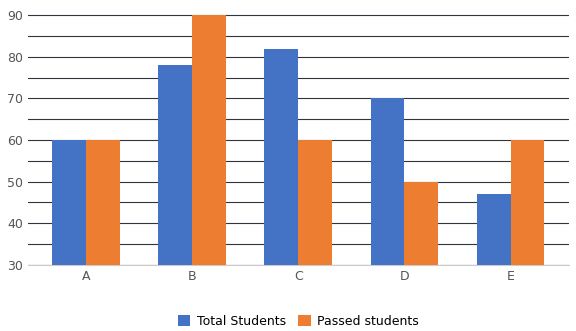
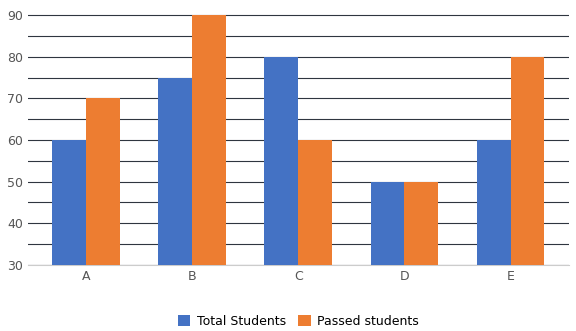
Passed students/A: 60 -> 70
Total Students/B: 78 -> 75
Total Students/C: 82 -> 80
Total Students/D: 70 -> 50
Total Students/E: 47 -> 60
Passed students/E: 60 -> 80
